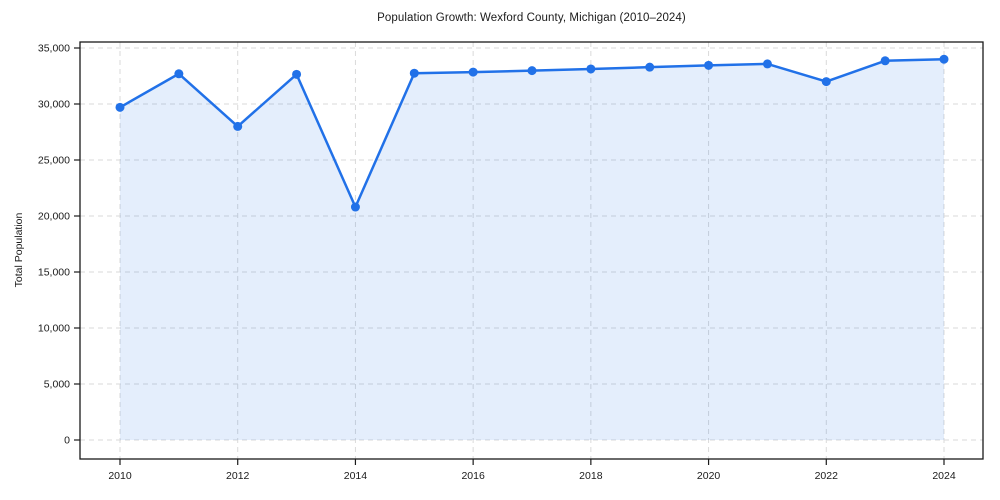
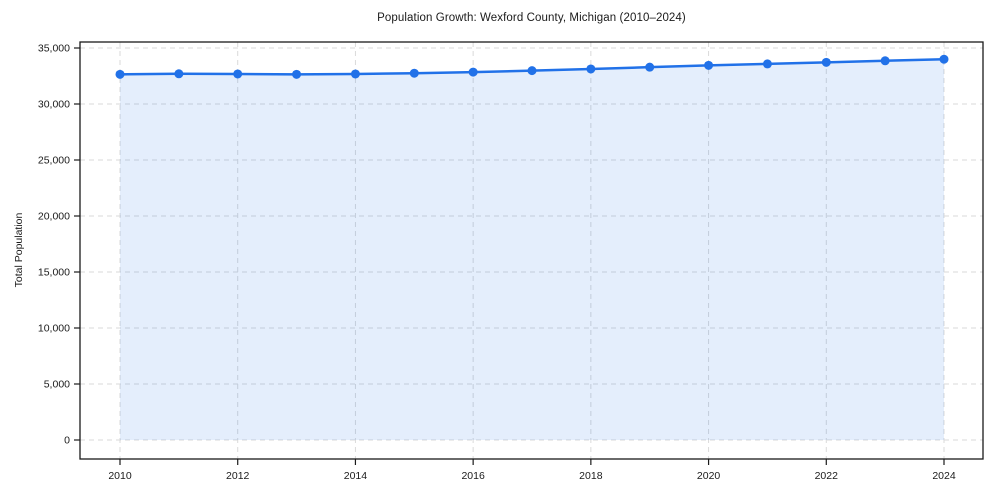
2010: 29700 -> 32600
2012: 28000 -> 32700
2014: 20800 -> 32700
2022: 32000 -> 33700
